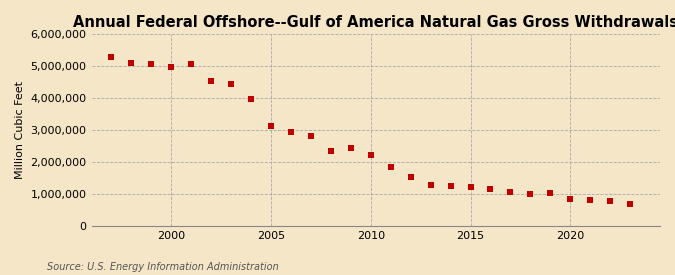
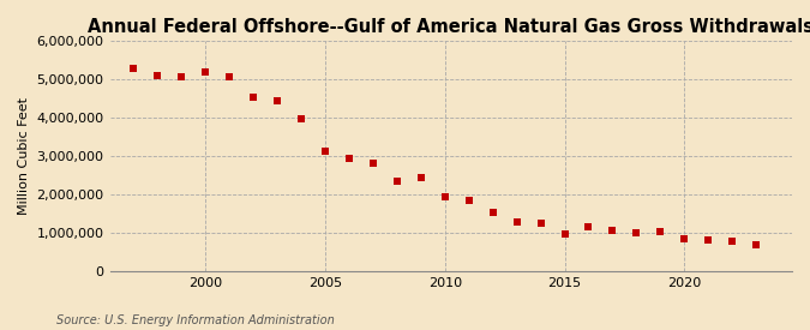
2000: 4,980,000 -> 5,200,000
2010: 2,230,000 -> 1,950,000
2015: 1,230,000 -> 950,000
